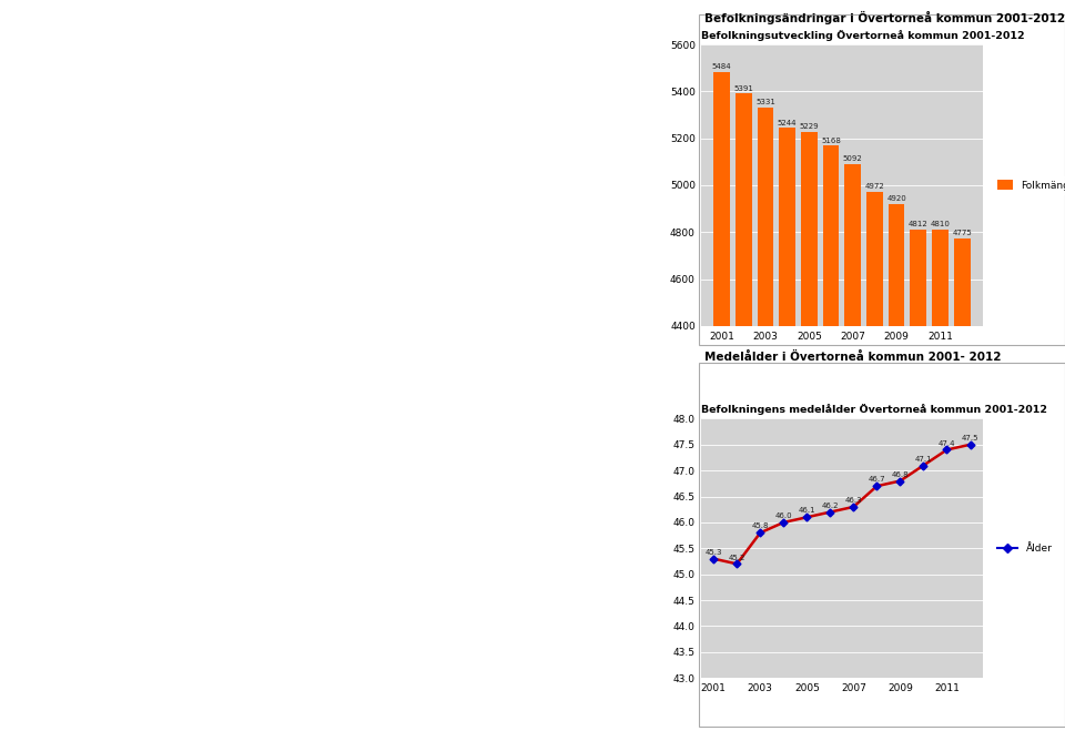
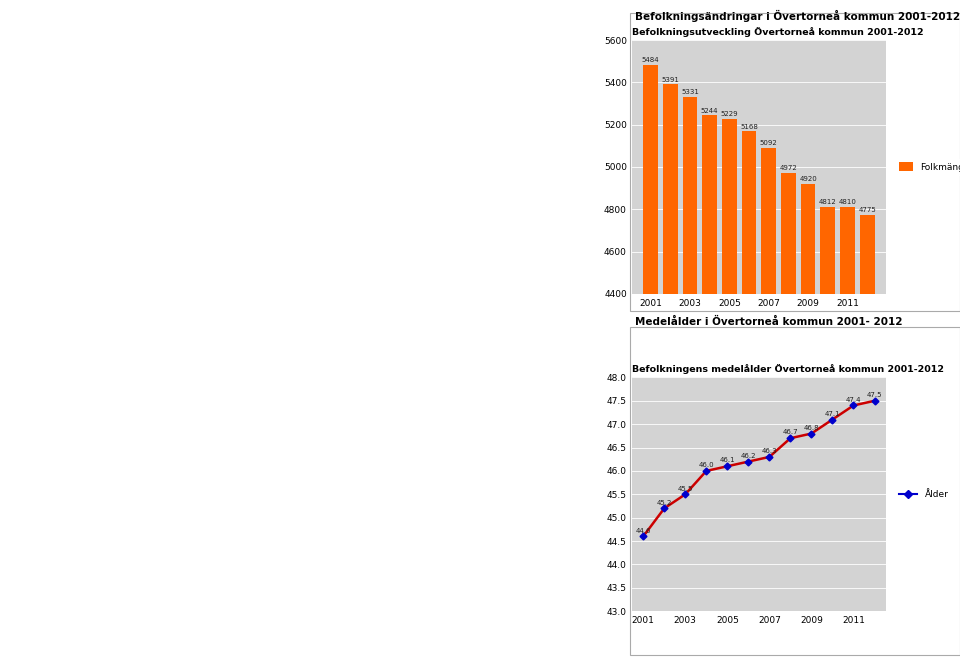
Befolkningens medelålder Övertorneå kommun 2001-2012/2001: 45.3 -> 44.6
Befolkningens medelålder Övertorneå kommun 2001-2012/2003: 45.8 -> 45.5
